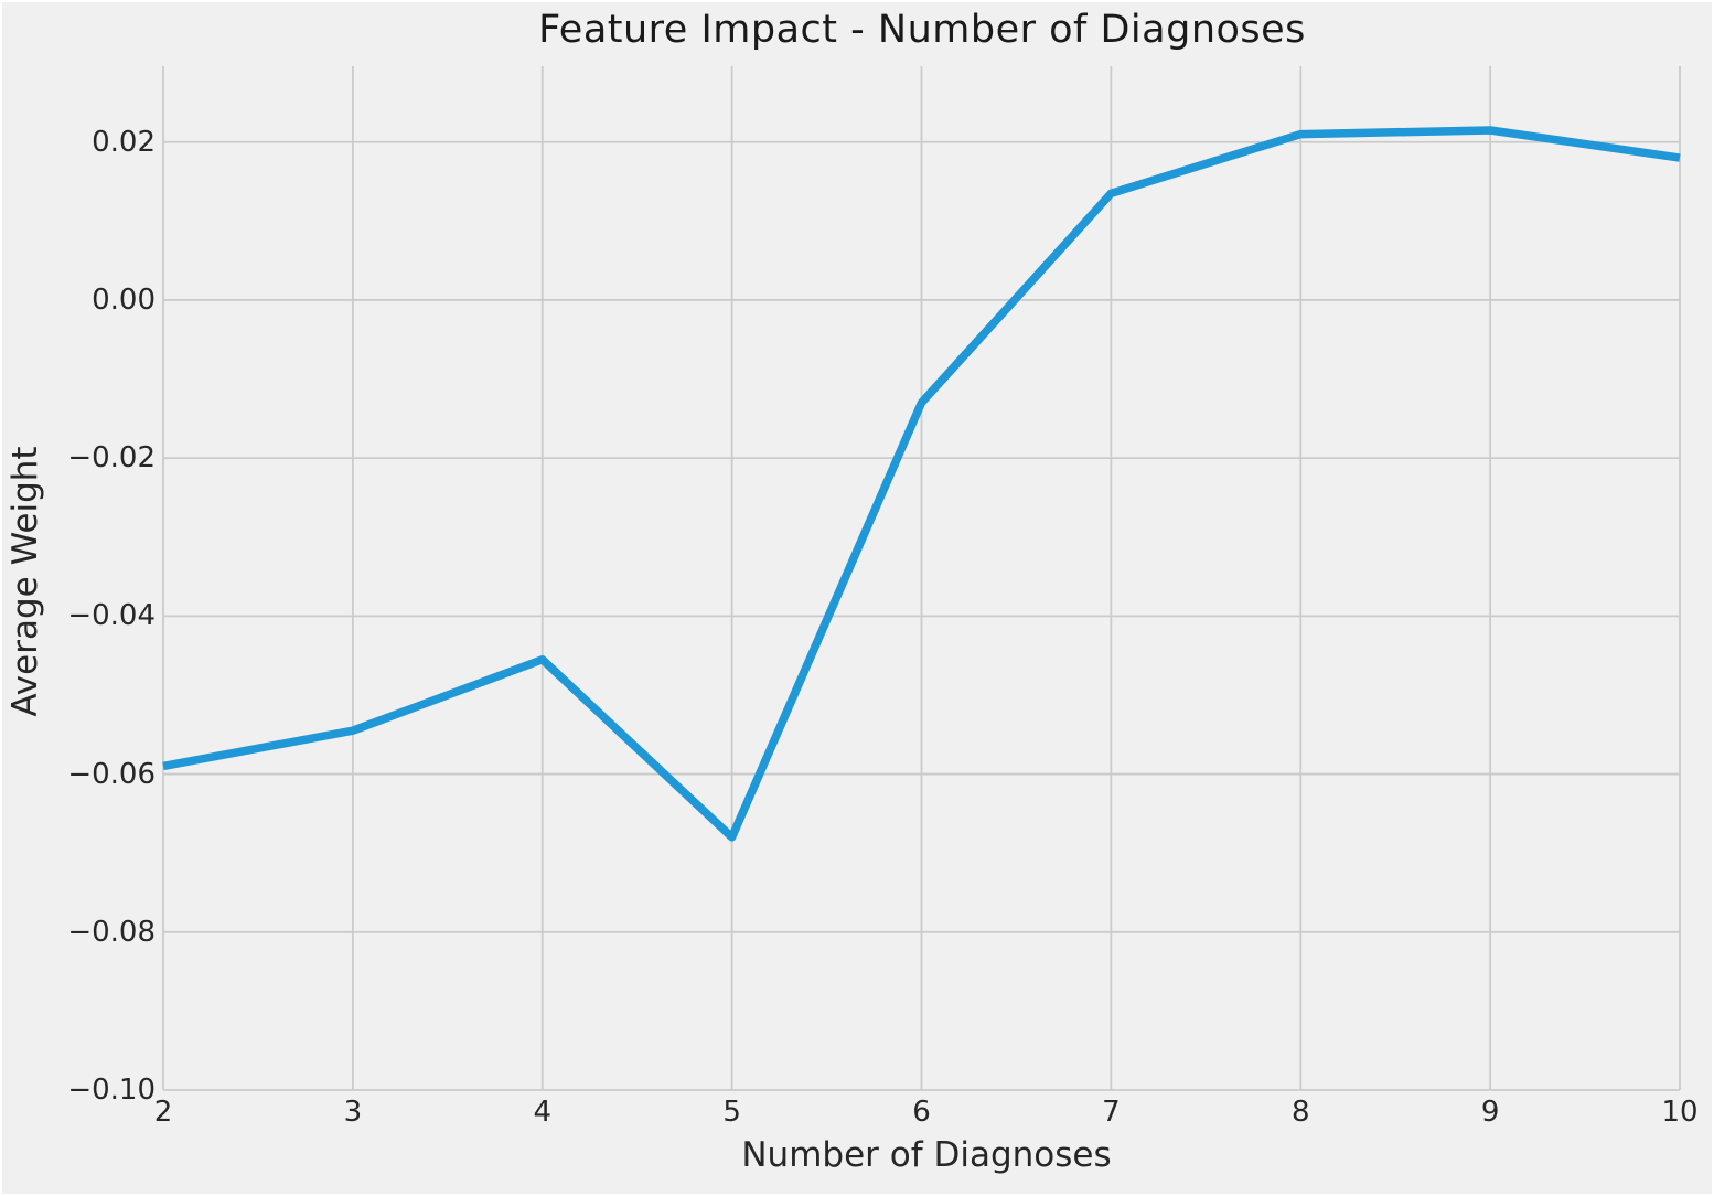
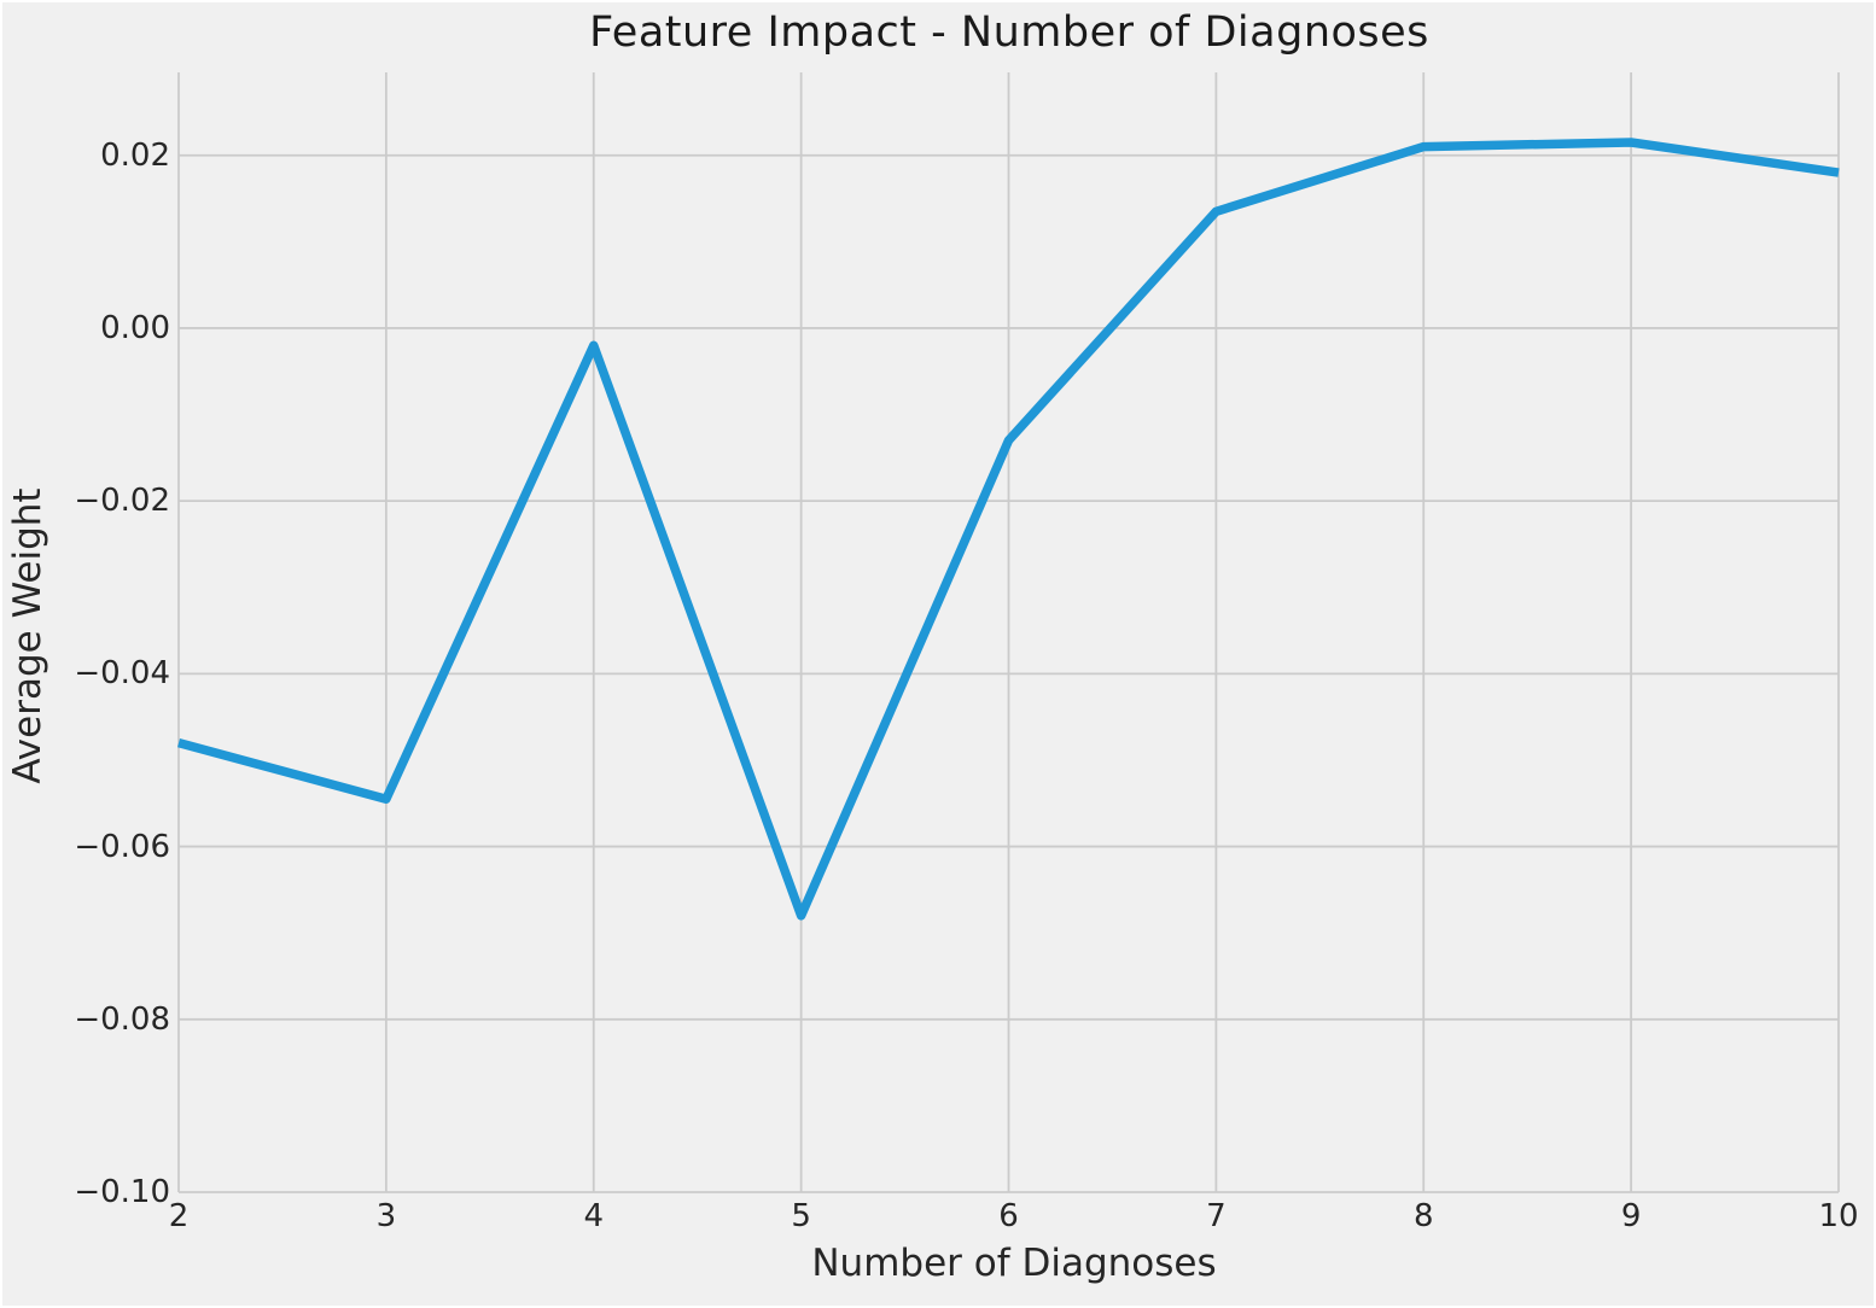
2: -0.059 -> -0.048
4: -0.045 -> -0.002
